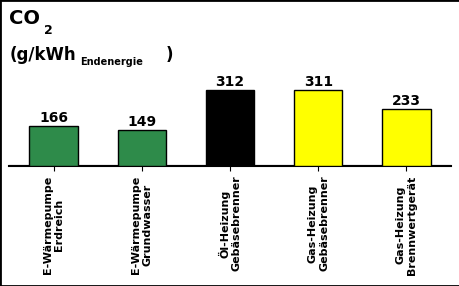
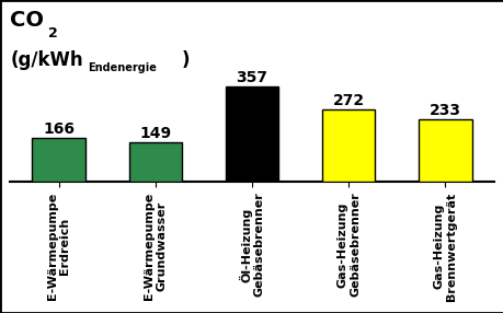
Öl-Heizung Gebäsebrenner: 312 -> 357
Gas-Heizung Gebäsebrenner: 311 -> 272
